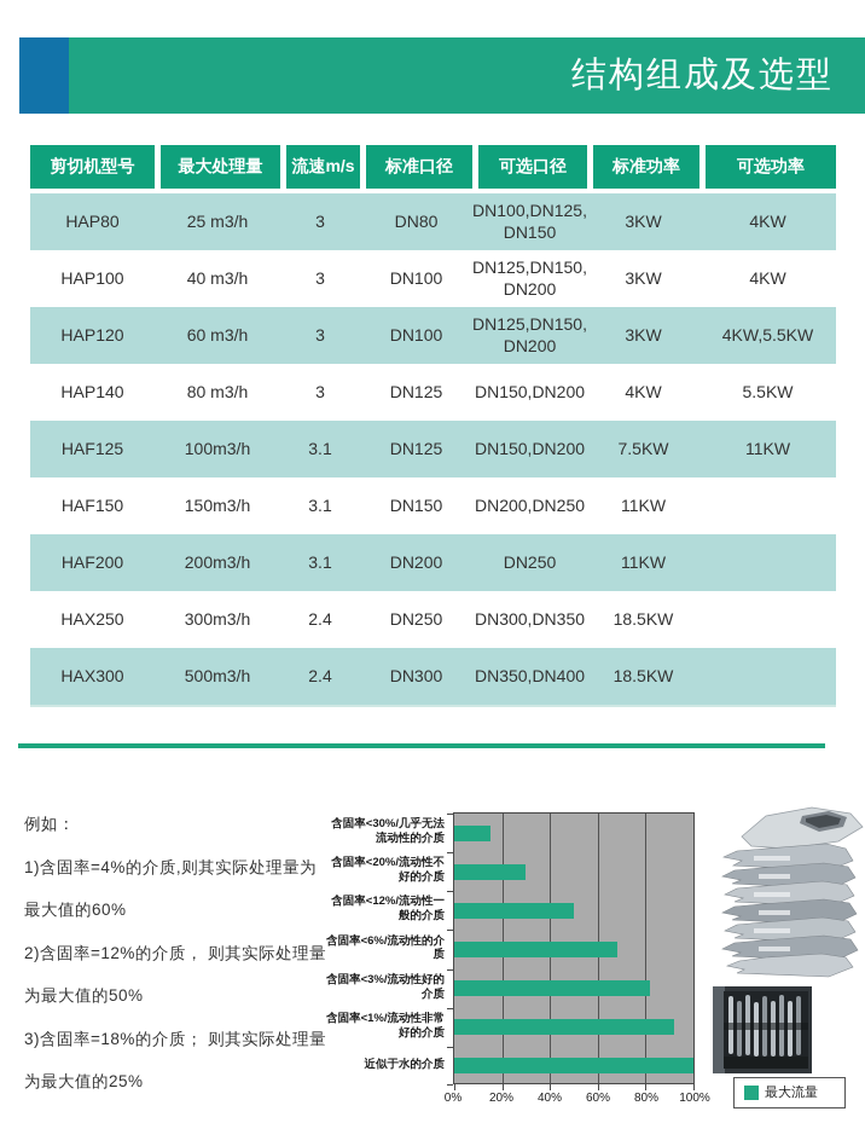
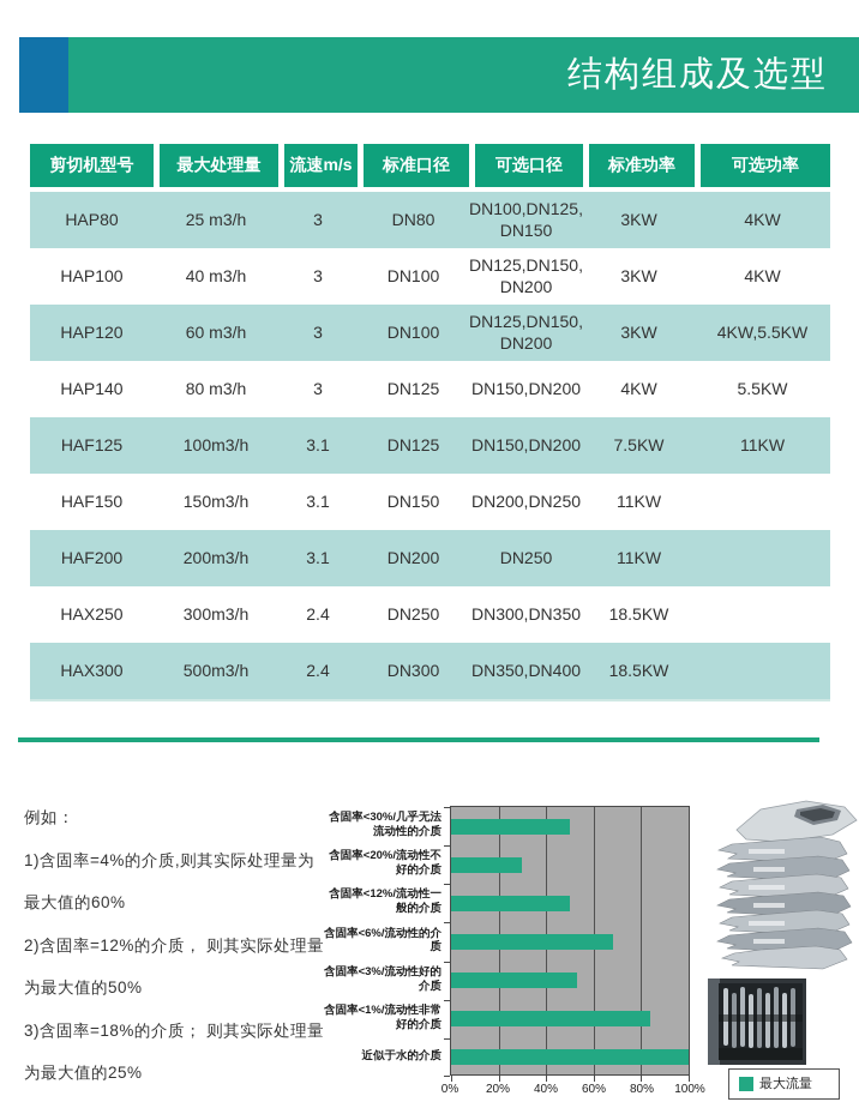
含固率<30%/几乎无法流动性的介质: 15% -> 50%
含固率<3%/流动性好的介质: 82% -> 53%
含固率<1%/流动性非常好的介质: 92% -> 84%
